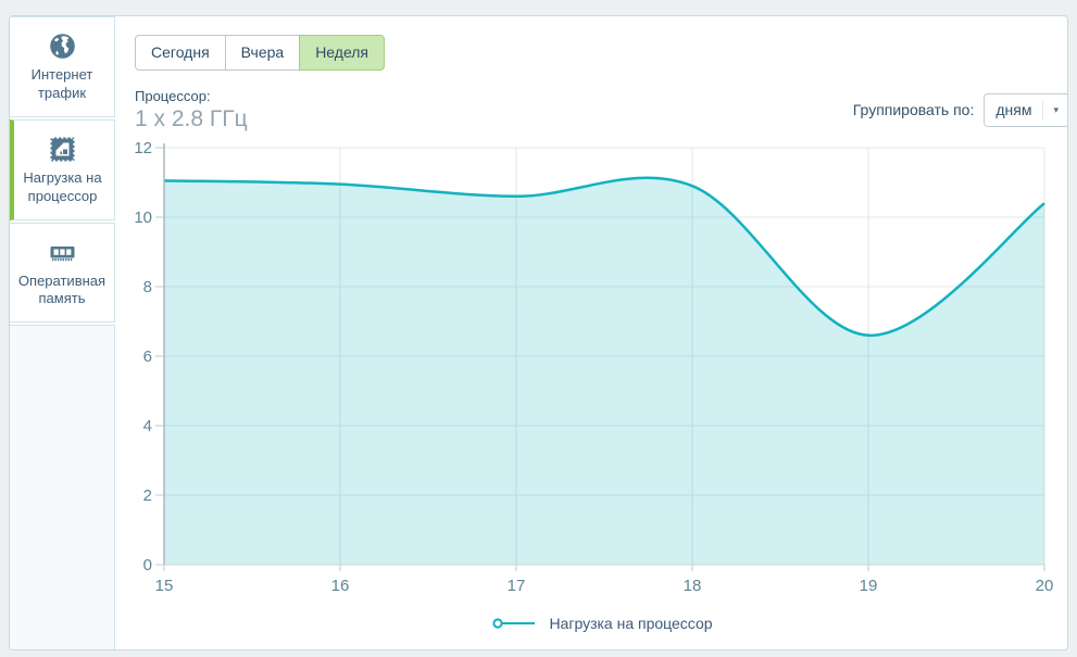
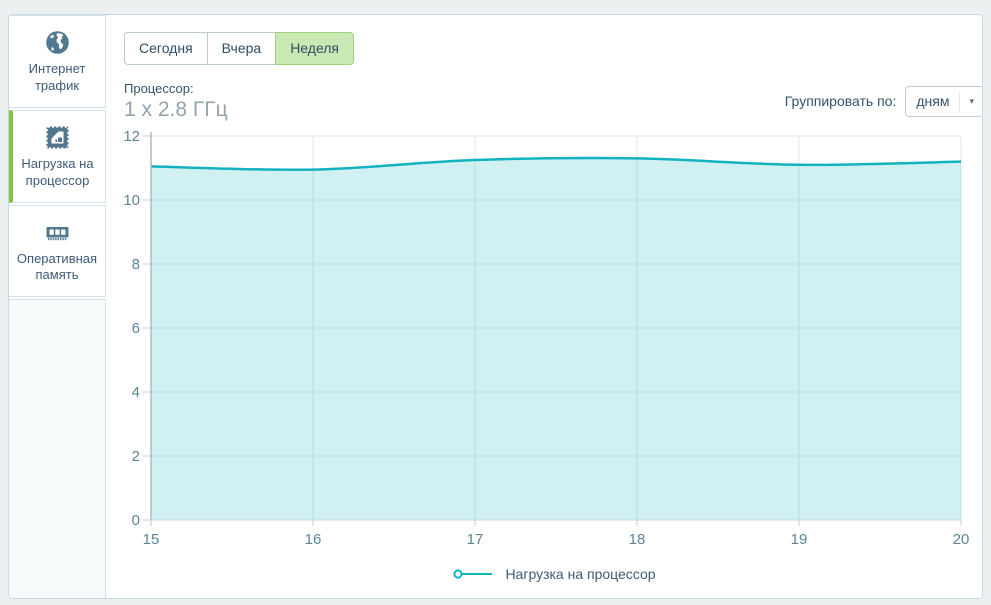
17: 10.6 -> 11.2
18: 10.9 -> 11.3
19: 6.6 -> 11.1
20: 10.4 -> 11.2
